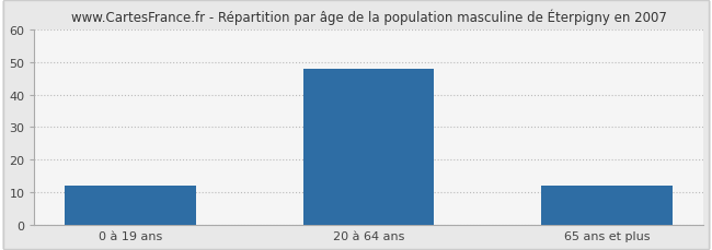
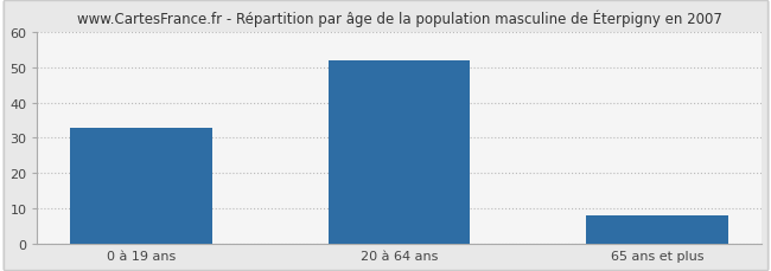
0 à 19 ans: 12 -> 33
20 à 64 ans: 48 -> 52
65 ans et plus: 12 -> 8
